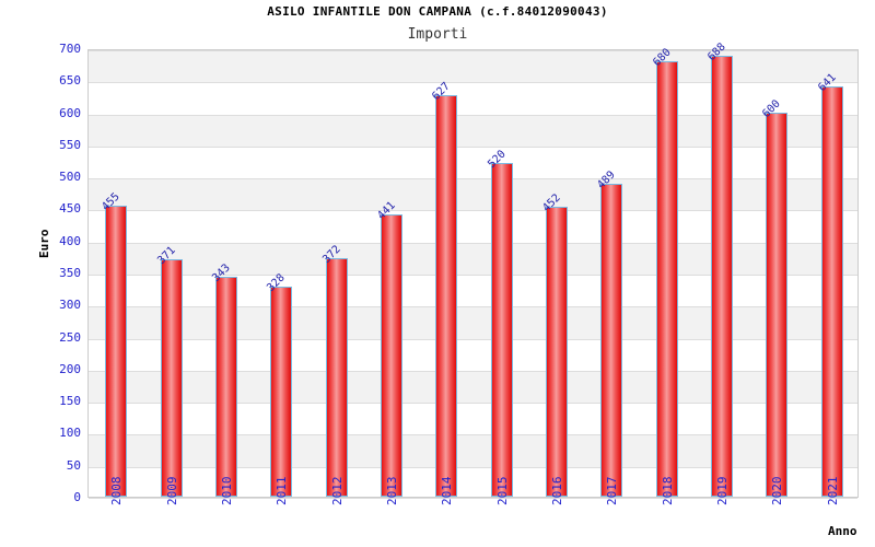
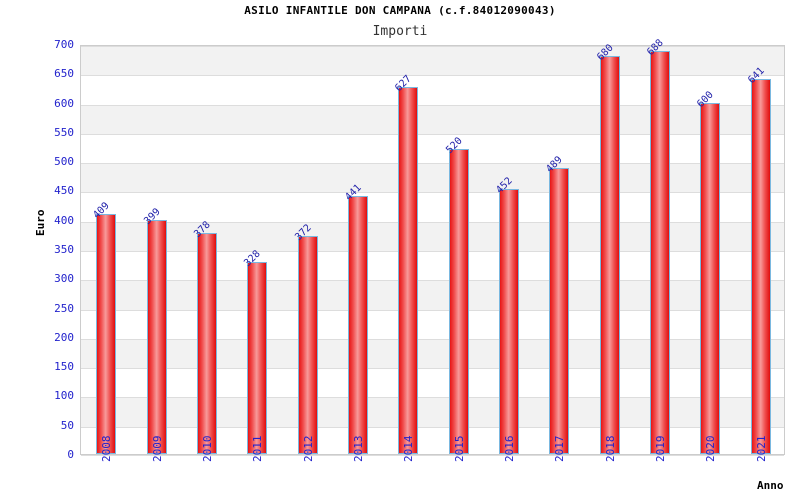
2008: 455 -> 409
2009: 371 -> 399
2010: 343 -> 378
